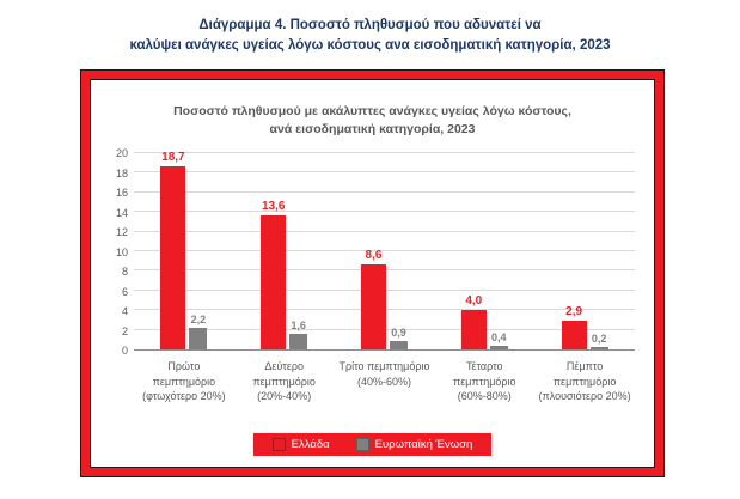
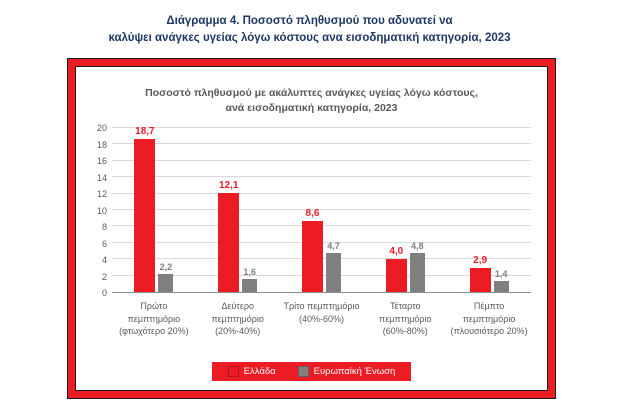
Ελλάδα/Δεύτερο πεμπτημόριο (20%-40%): 13,6 -> 12,1
Ευρωπαϊκή Ένωση/Τρίτο πεμπτημόριο (40%-60%): 0,9 -> 4,7
Ευρωπαϊκή Ένωση/Τέταρτο πεμπτημόριο (60%-80%): 0,4 -> 4,8
Ευρωπαϊκή Ένωση/Πέμπτο πεμπτημόριο (πλουσιότερο 20%): 0,2 -> 1,4
